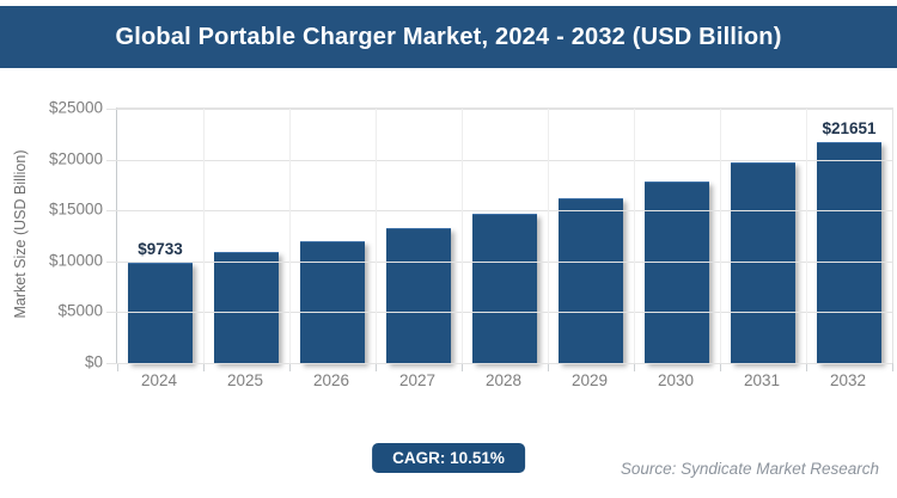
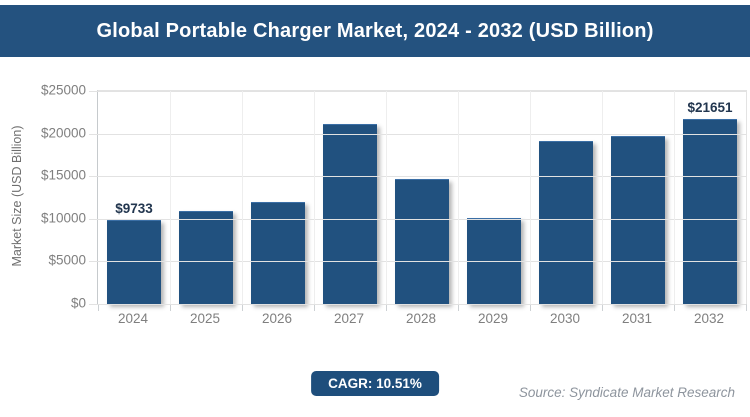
2027: $13000 -> $21000
2029: $16000 -> $10000
2030: $18000 -> $19000
